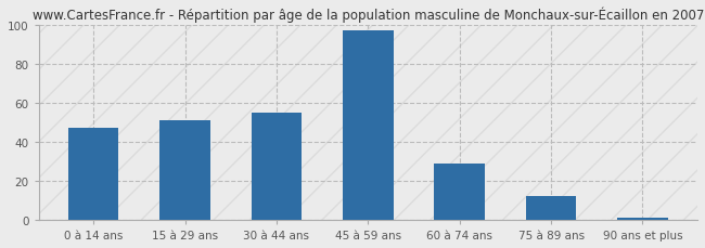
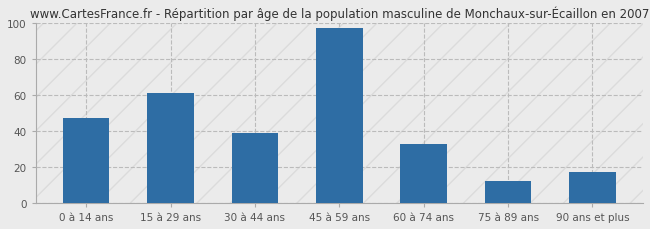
15 à 29 ans: 51 -> 61
30 à 44 ans: 55 -> 39
60 à 74 ans: 29 -> 33
90 ans et plus: 1 -> 17
